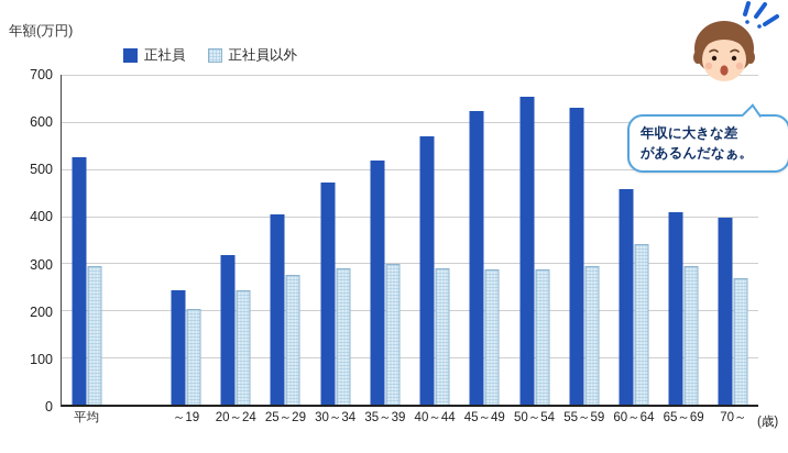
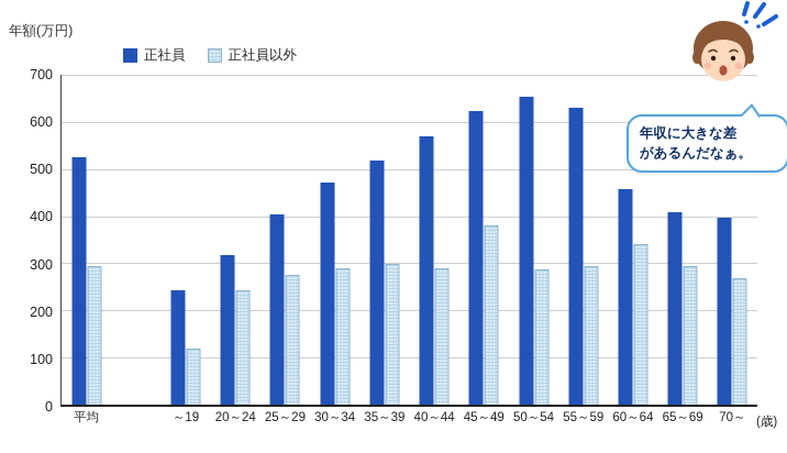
正社員以外/～19: 200 -> 120
正社員以外/45～49: 290 -> 380
